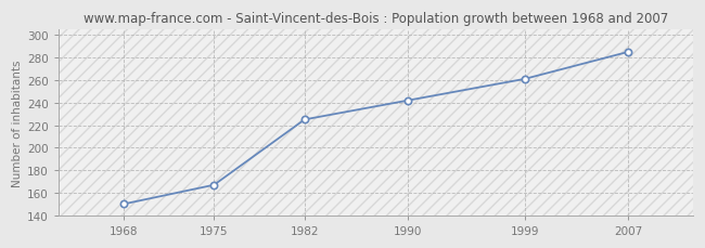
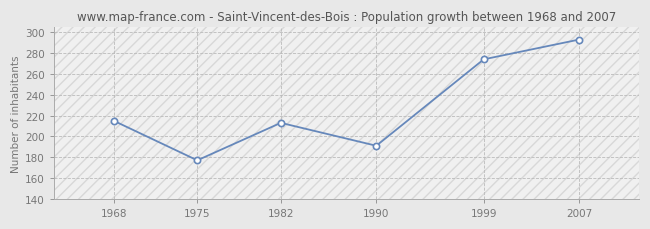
1968: 150 -> 215
1975: 167 -> 177
1982: 225 -> 213
1990: 242 -> 191
1999: 261 -> 274
2007: 285 -> 293
